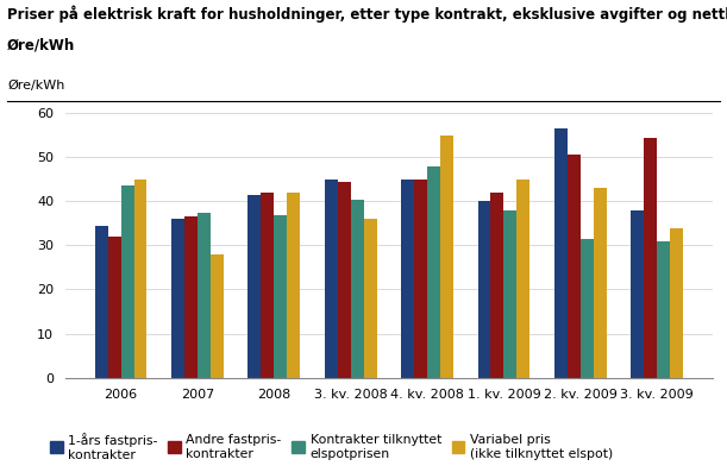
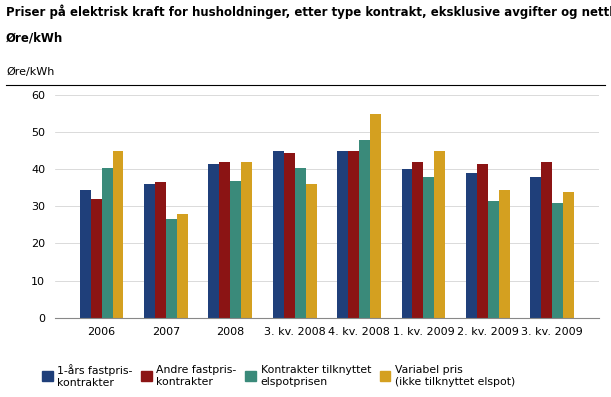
Kontrakter tilknyttet elspotprisen/2006: 43.5 -> 40.5
Kontrakter tilknyttet elspotprisen/2007: 37.5 -> 26.5
1-års fastpris- kontrakter/2. kv. 2009: 56.5 -> 39.0
Andre fastpris- kontrakter/2. kv. 2009: 50.5 -> 41.5
Variabel pris (ikke tilknyttet elspot)/2. kv. 2009: 43.0 -> 34.5
Andre fastpris- kontrakter/3. kv. 2009: 54.5 -> 42.0
